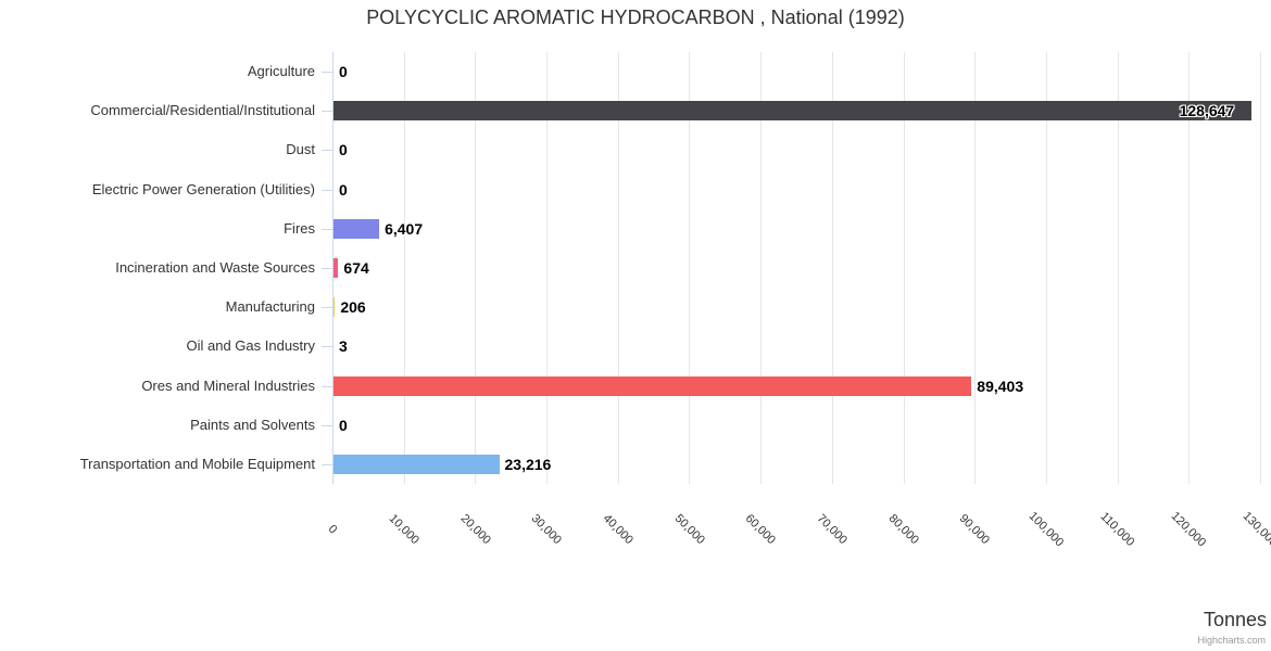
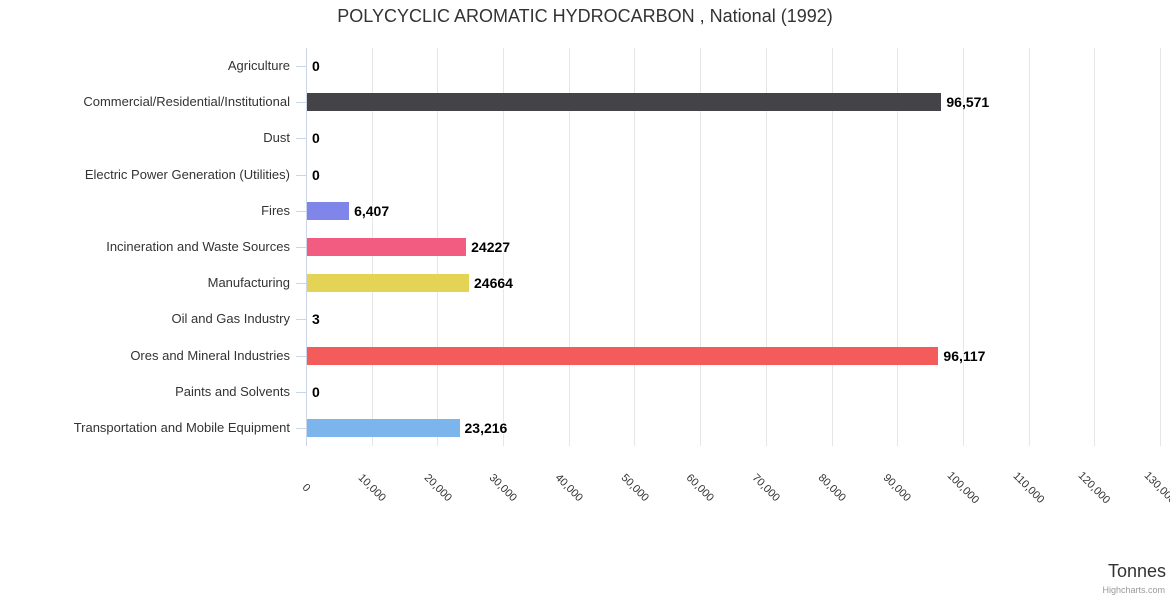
Commercial/Residential/Institutional: 128,647 -> 96,571
Incineration and Waste Sources: 674 -> 24227
Manufacturing: 206 -> 24664
Ores and Mineral Industries: 89,403 -> 96,117
